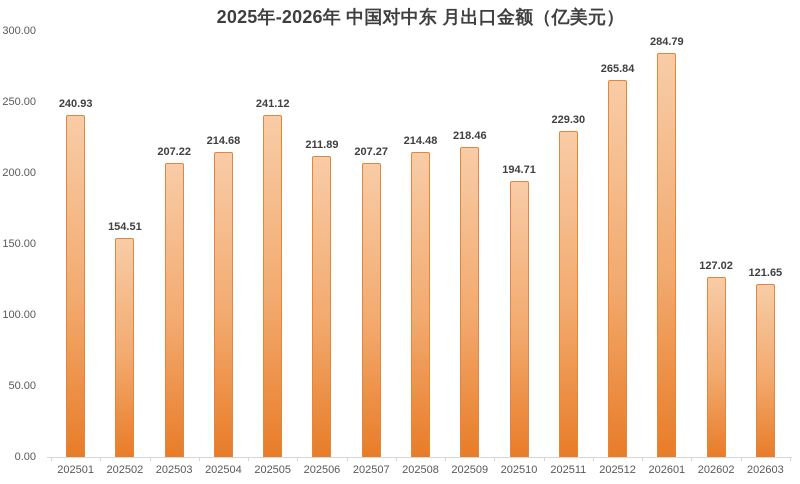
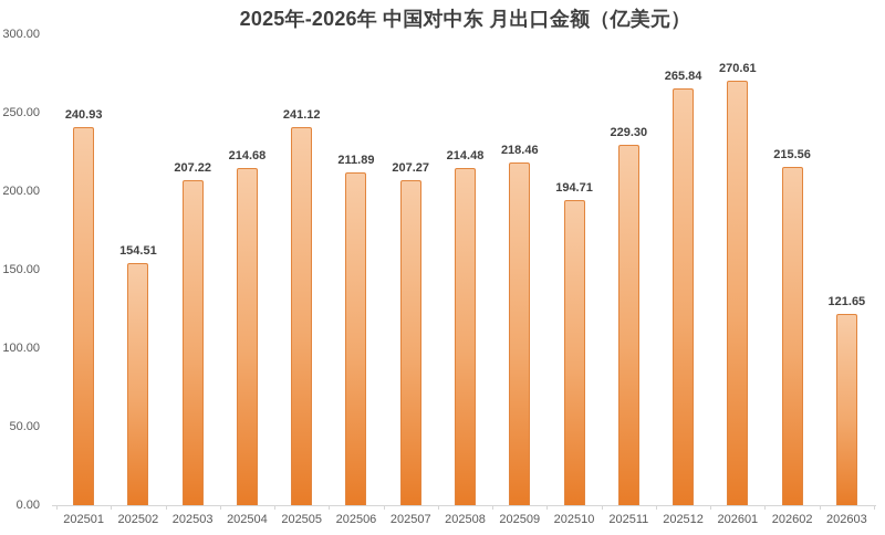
202601: 284.79 -> 270.61
202602: 127.02 -> 215.56
